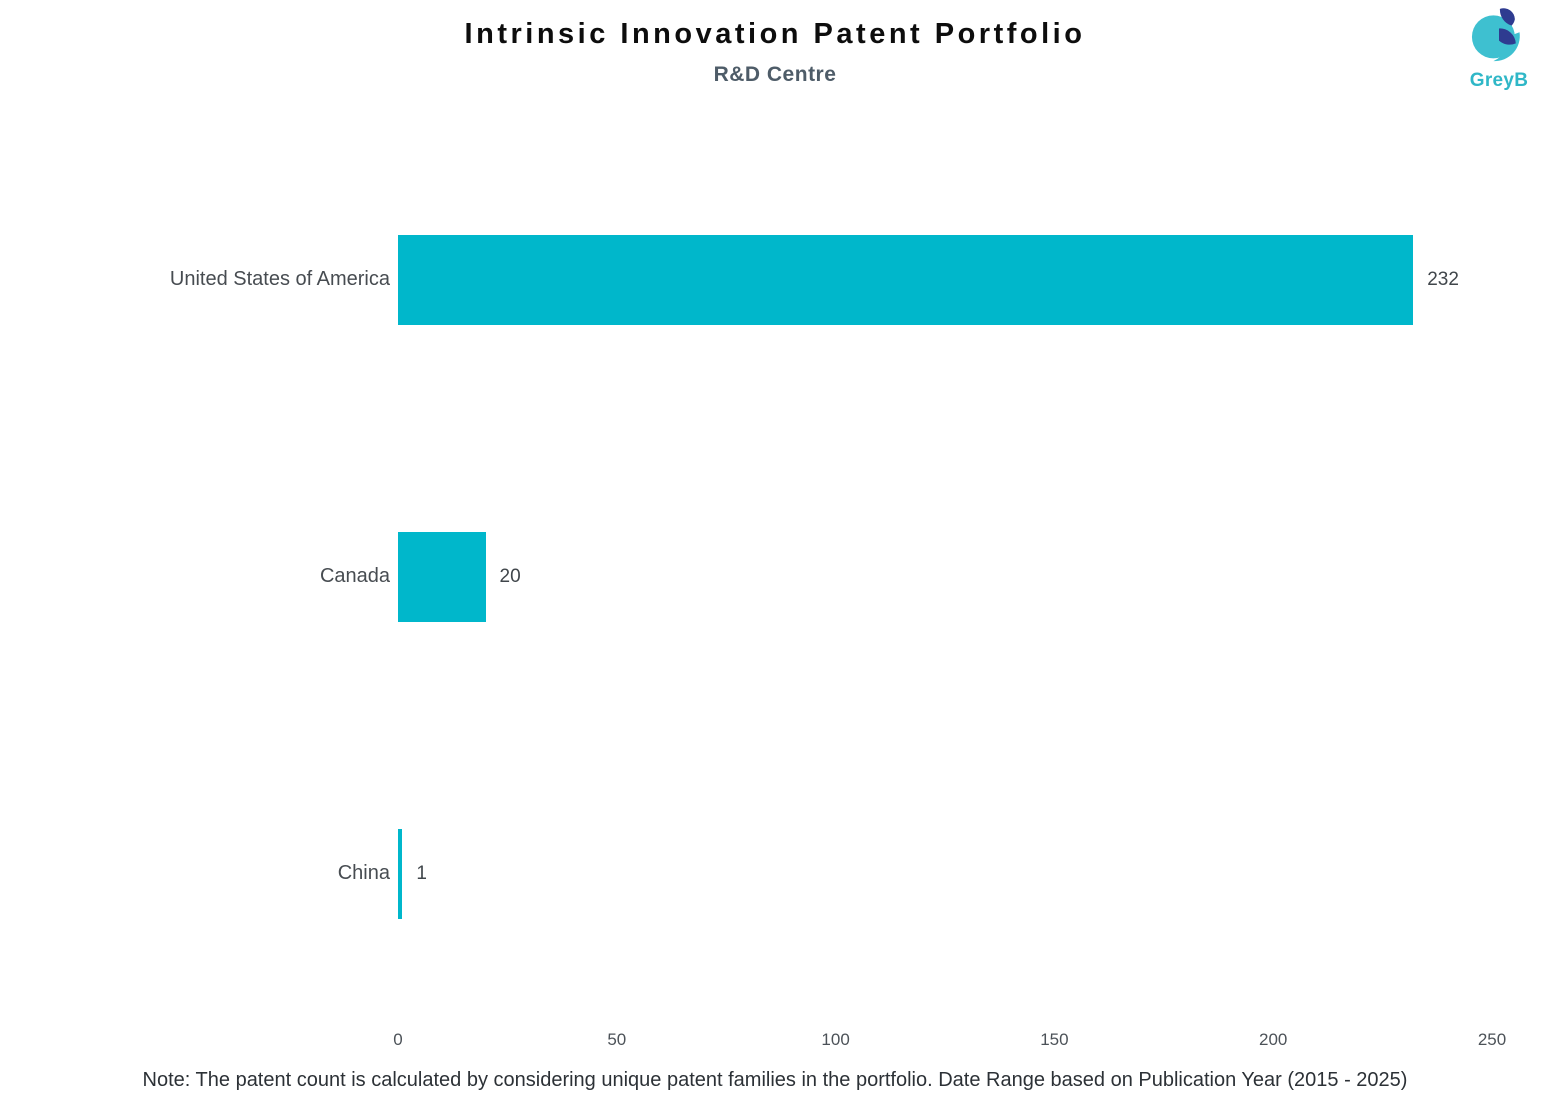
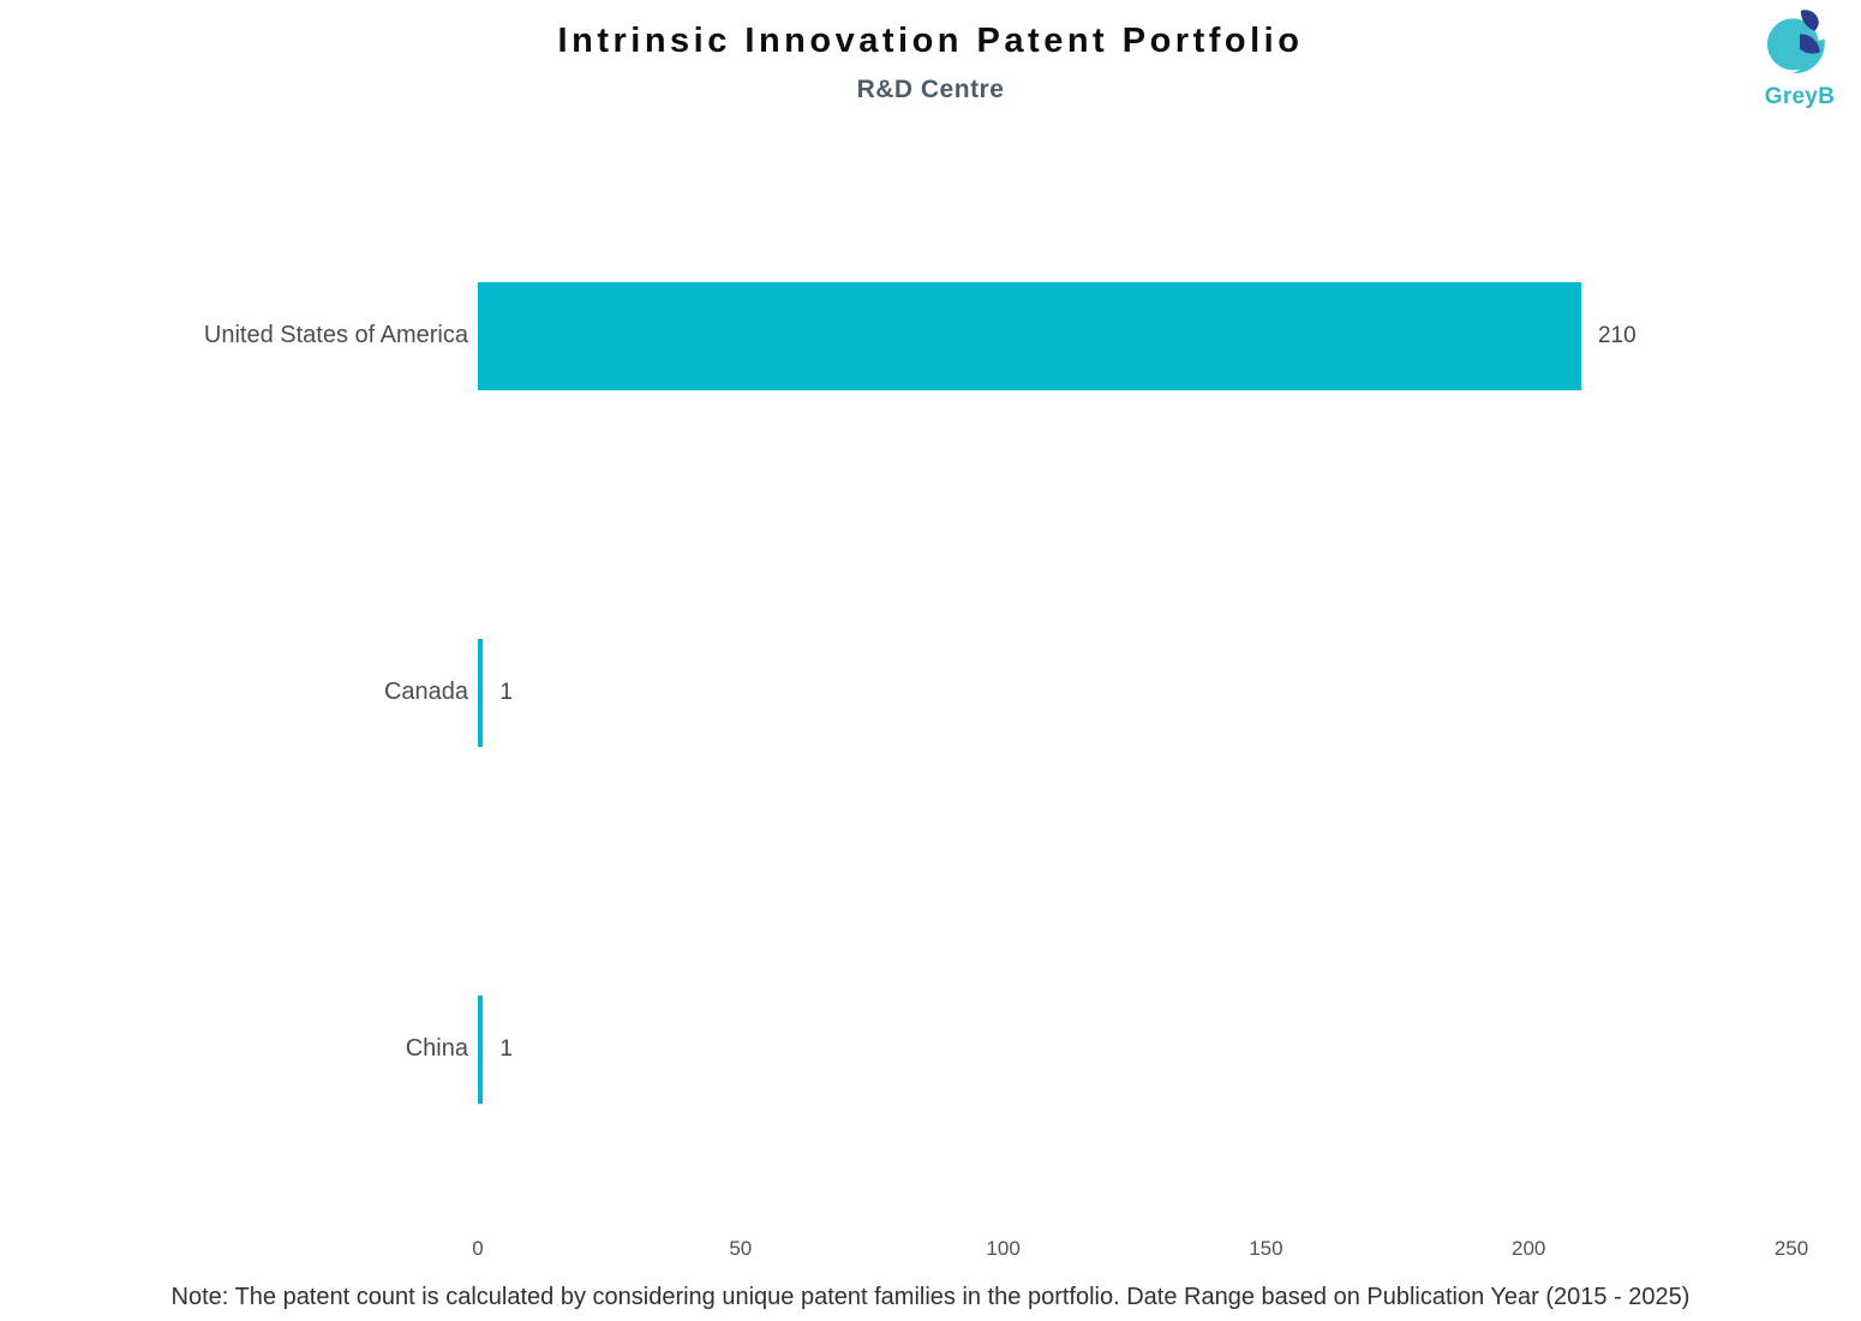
United States of America: 232 -> 210
Canada: 20 -> 1
